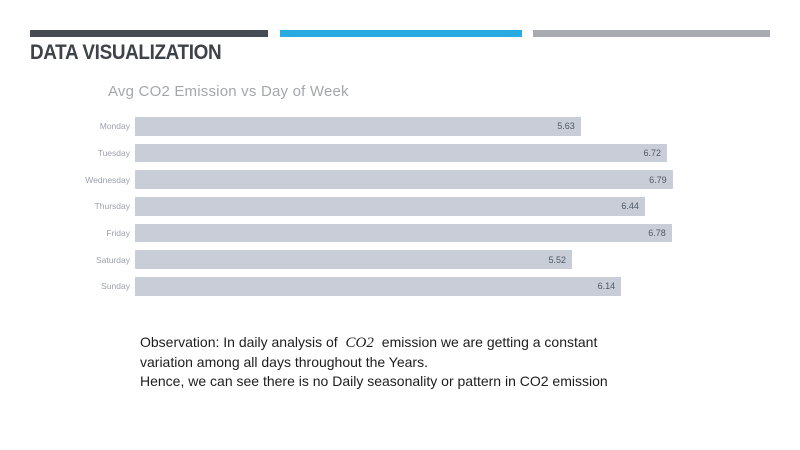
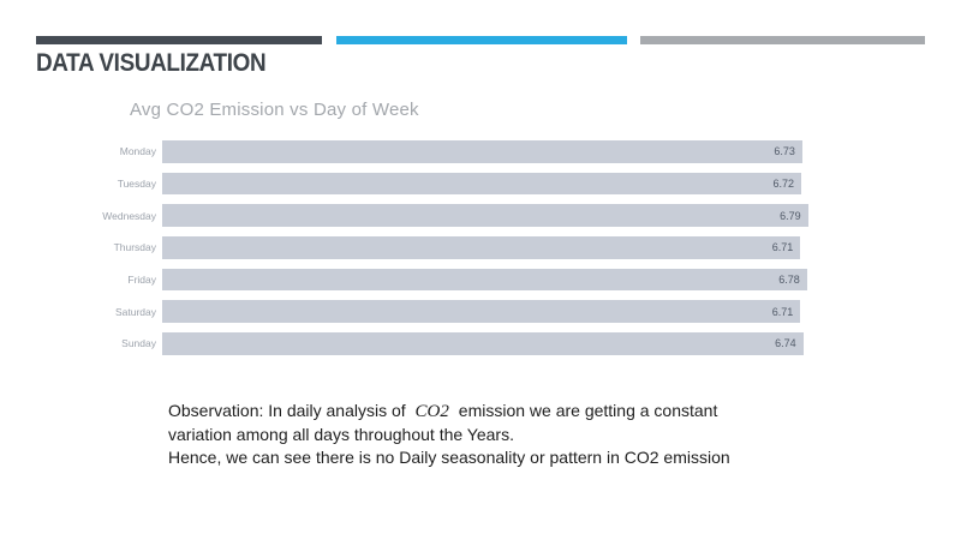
Monday: 5.63 -> 6.73
Thursday: 6.44 -> 6.71
Saturday: 5.52 -> 6.71
Sunday: 6.14 -> 6.74
